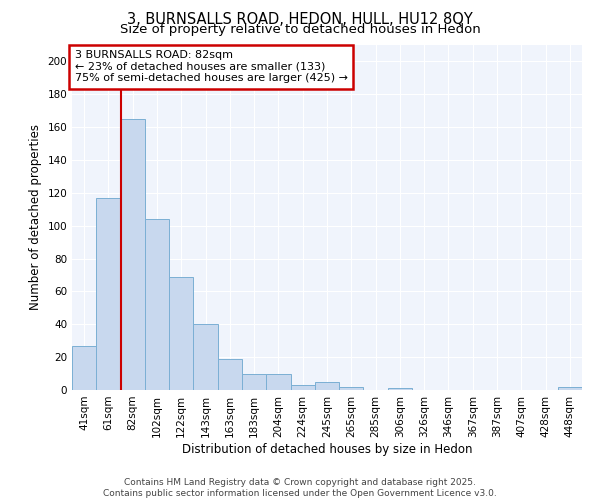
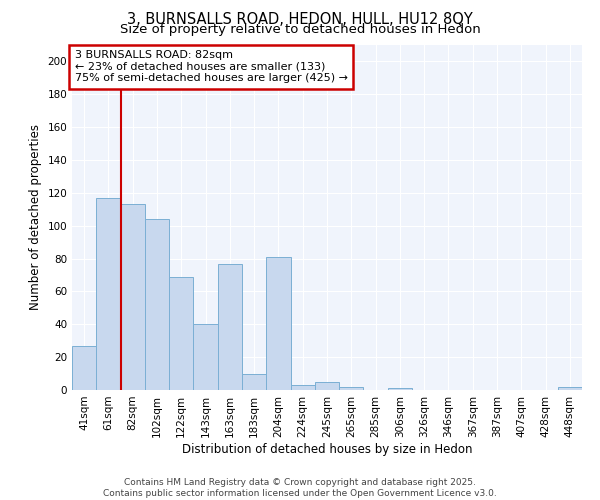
82sqm: 165 -> 113
163sqm: 19 -> 77
204sqm: 10 -> 81
